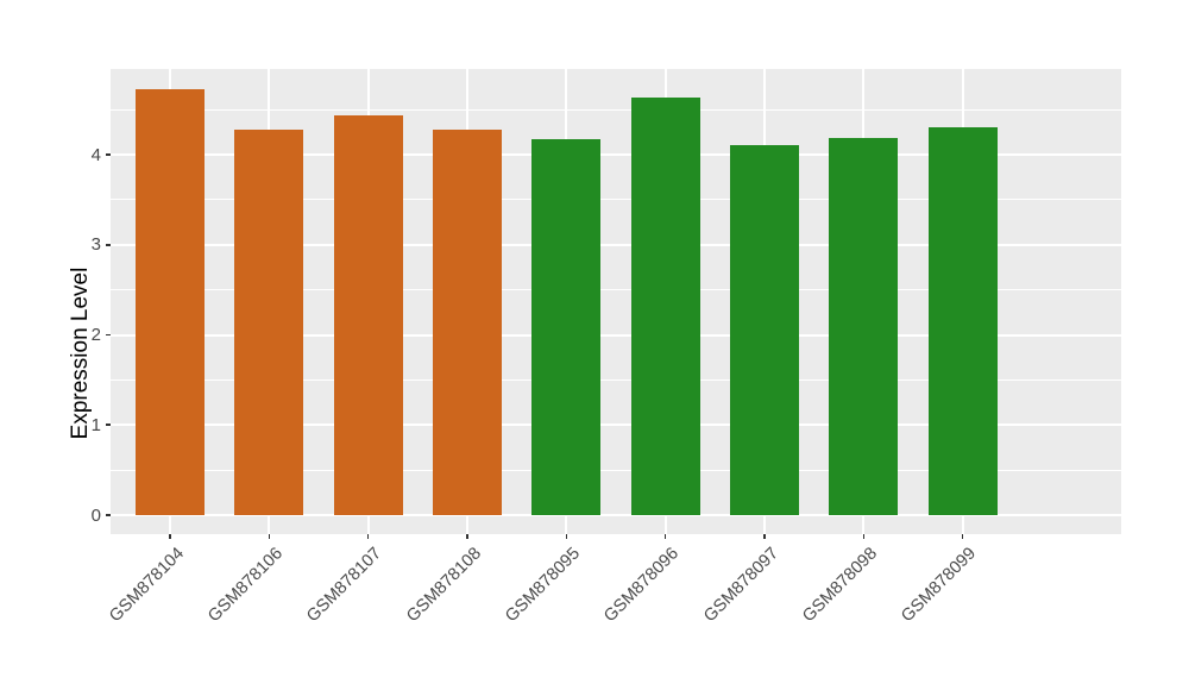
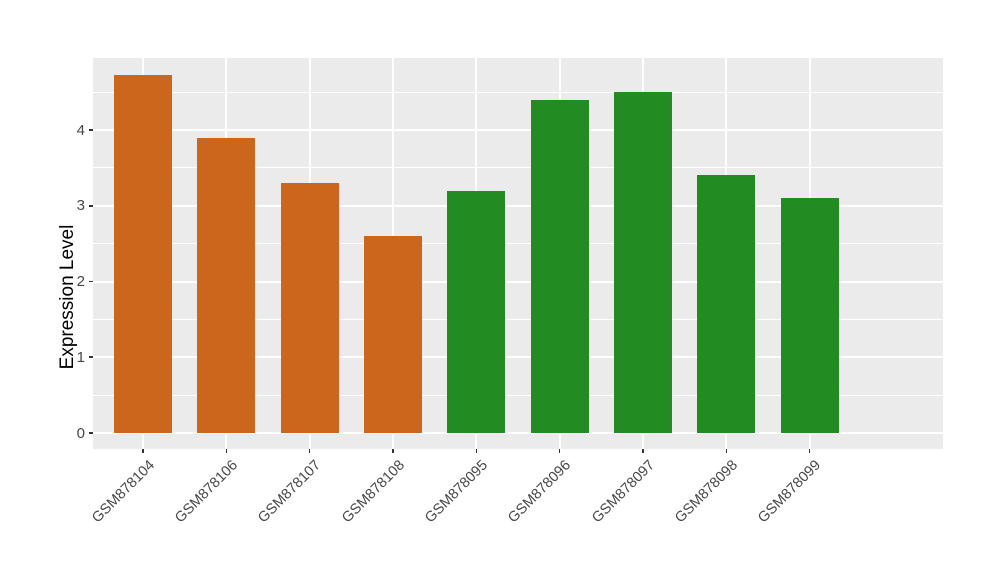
GSM878106: 4.3 -> 3.9
GSM878107: 4.4 -> 3.3
GSM878108: 4.3 -> 2.6
GSM878095: 4.2 -> 3.2
GSM878096: 4.6 -> 4.4
GSM878097: 4.1 -> 4.5
GSM878098: 4.2 -> 3.4
GSM878099: 4.3 -> 3.1
